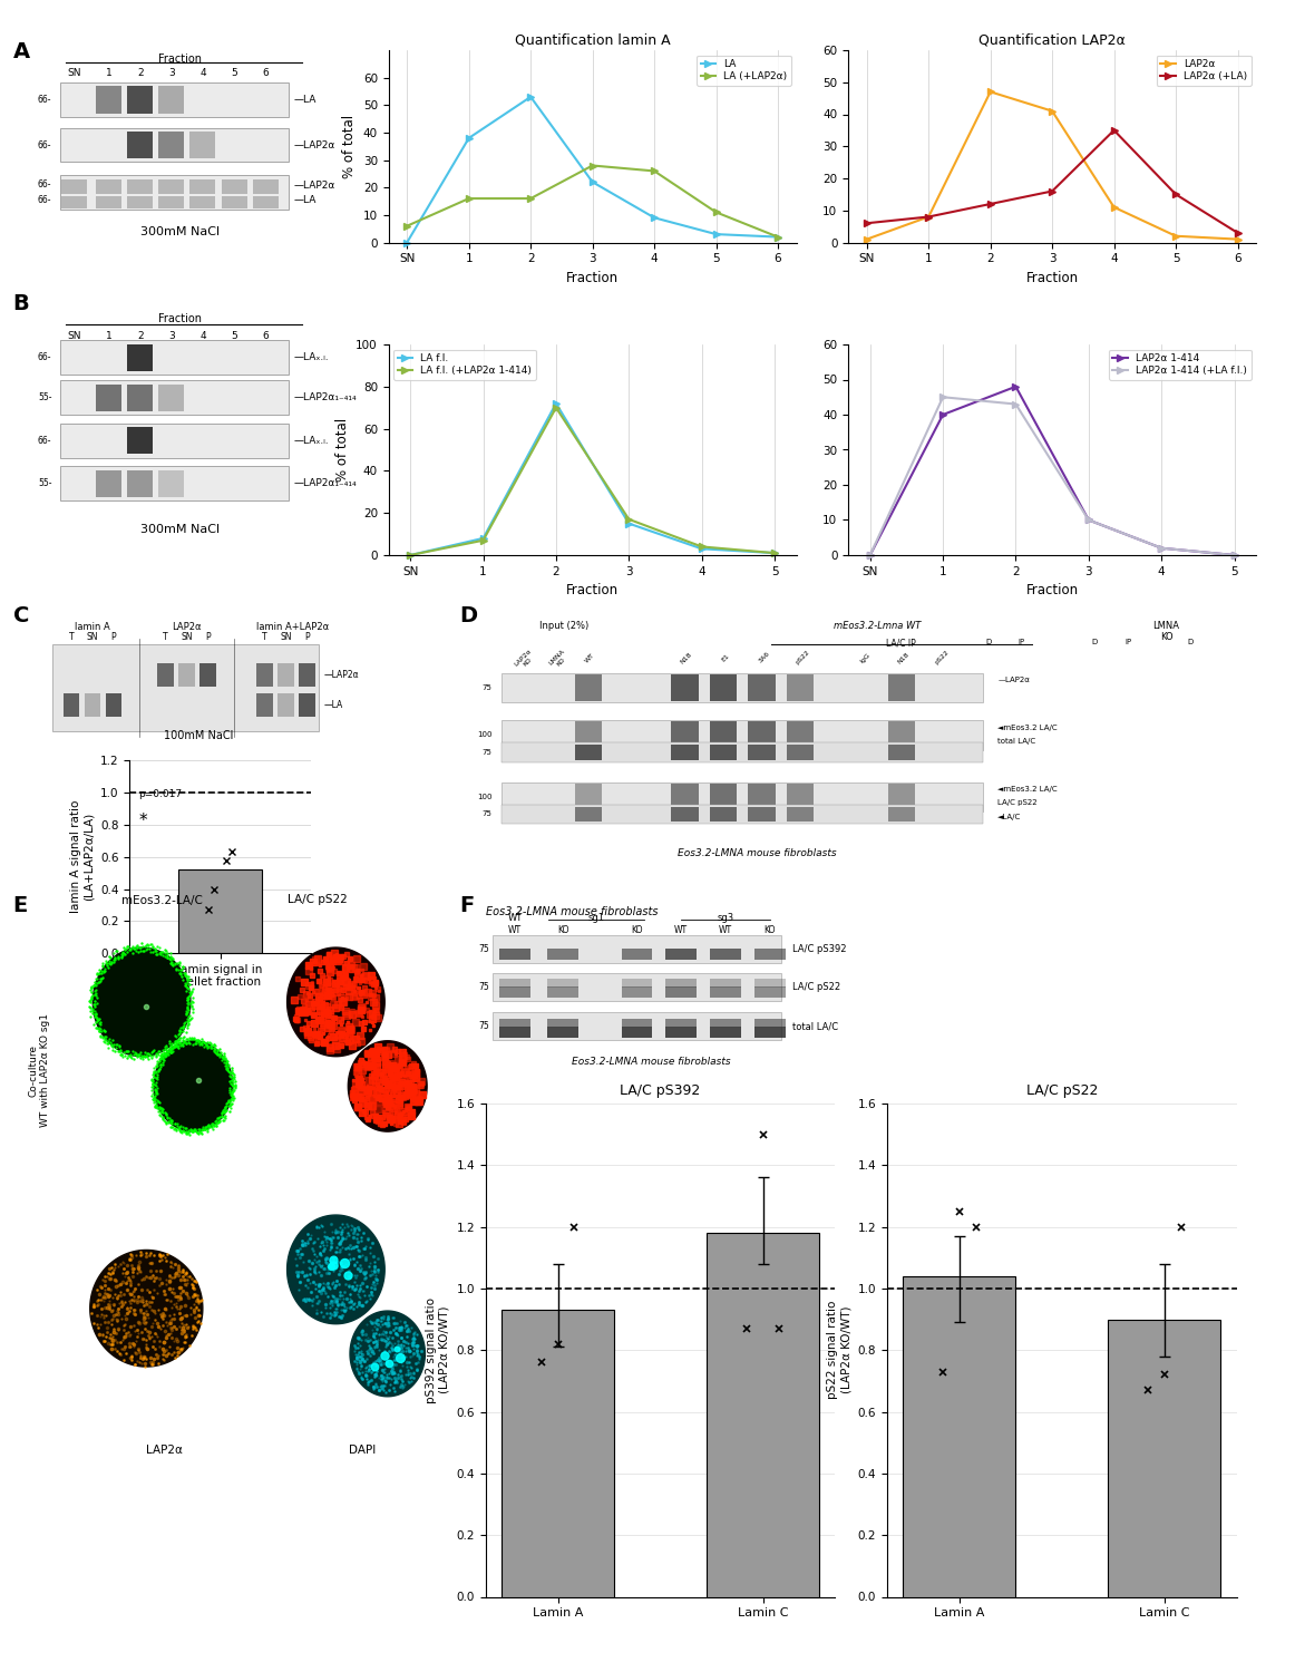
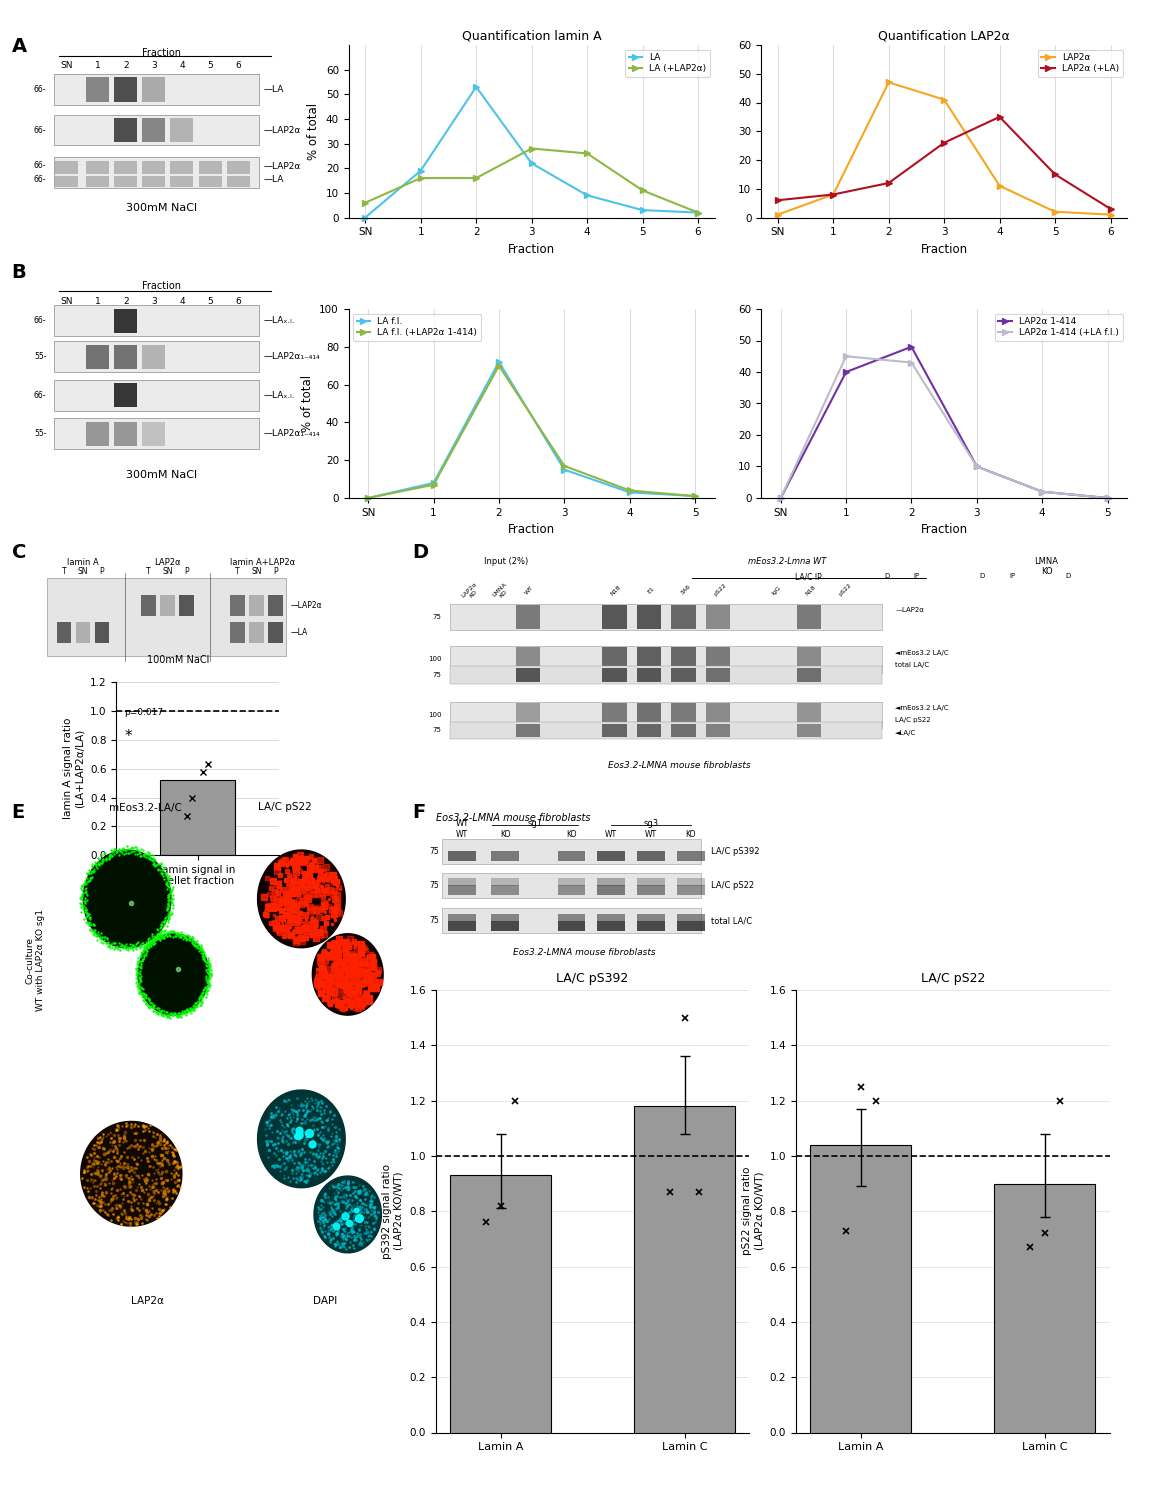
Quantification lamin A/LA/1: 38 -> 19
Quantification LAP2α/LAP2α (+LA)/3: 16 -> 26
